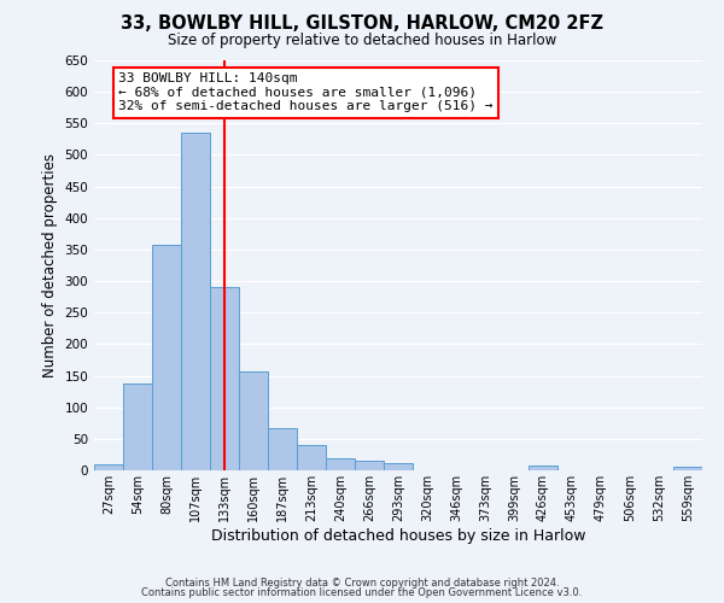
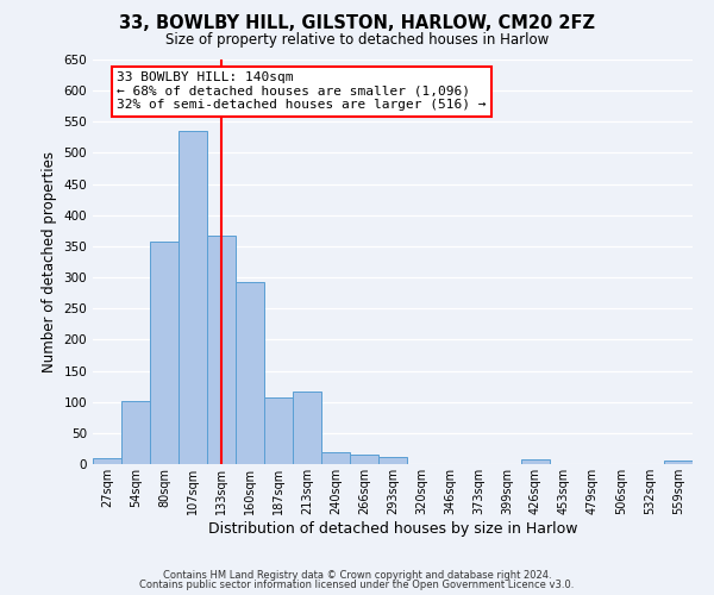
54sqm: 138 -> 102
133sqm: 290 -> 368
160sqm: 157 -> 292
187sqm: 67 -> 108
213sqm: 40 -> 116
